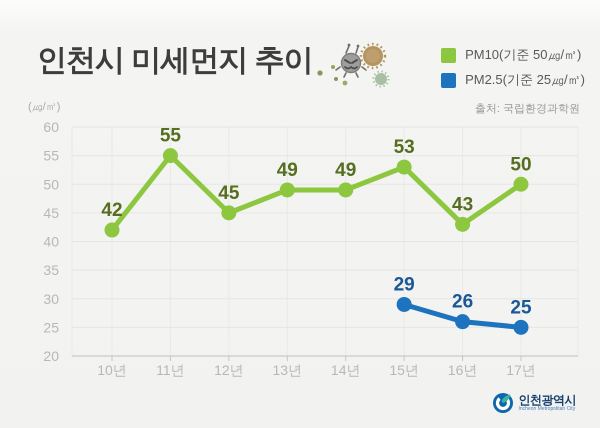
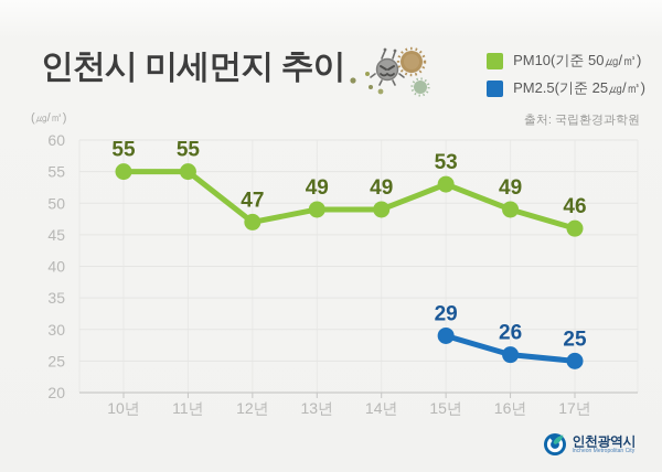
PM10(기준 50㎍/㎥)/10년: 42 -> 55
PM10(기준 50㎍/㎥)/12년: 45 -> 47
PM10(기준 50㎍/㎥)/16년: 43 -> 49
PM10(기준 50㎍/㎥)/17년: 50 -> 46
